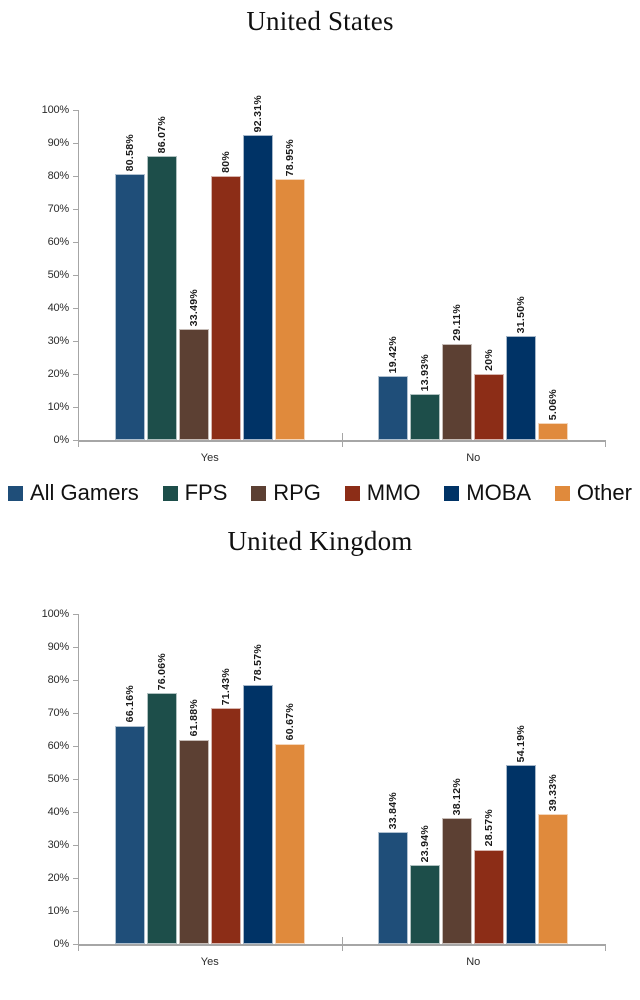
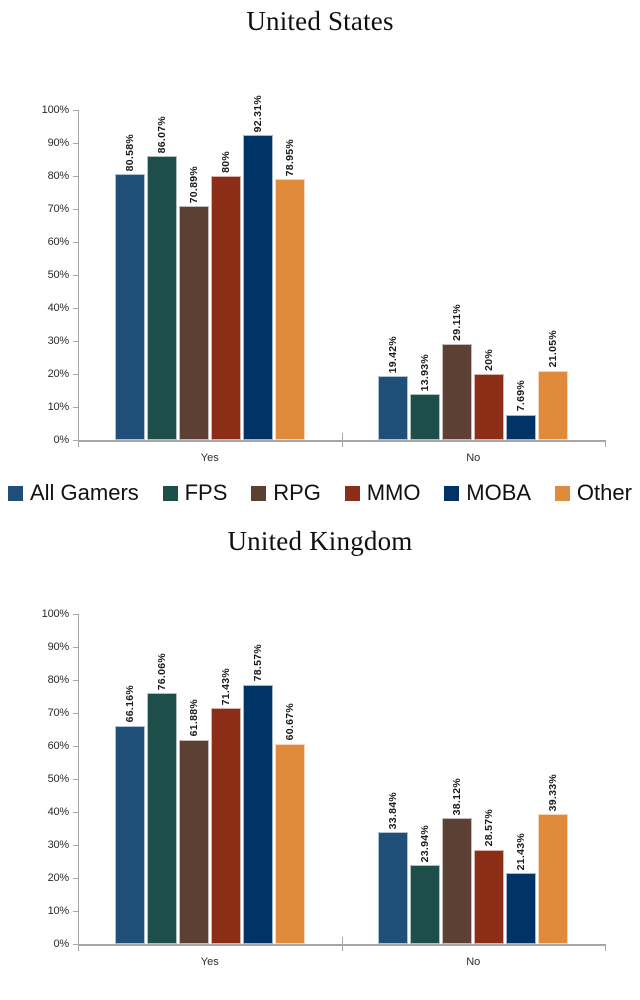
United States/RPG/Yes: 33.49% -> 70.89%
United States/MOBA/No: 31.50% -> 7.69%
United States/Other/No: 5.06% -> 21.05%
United Kingdom/MOBA/No: 54.19% -> 21.43%
